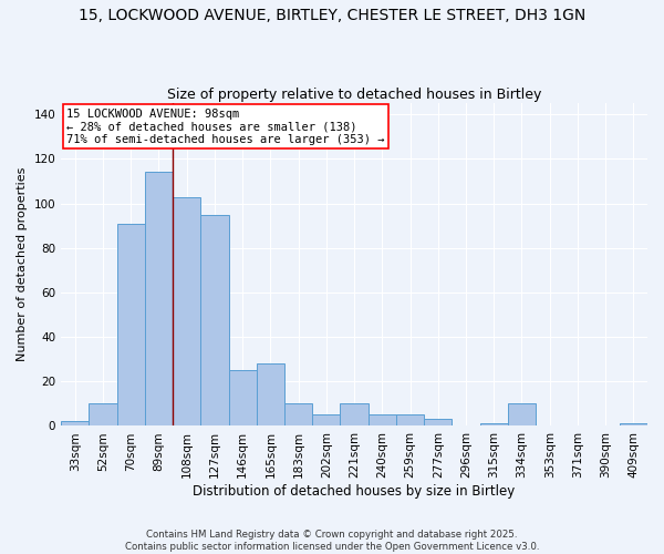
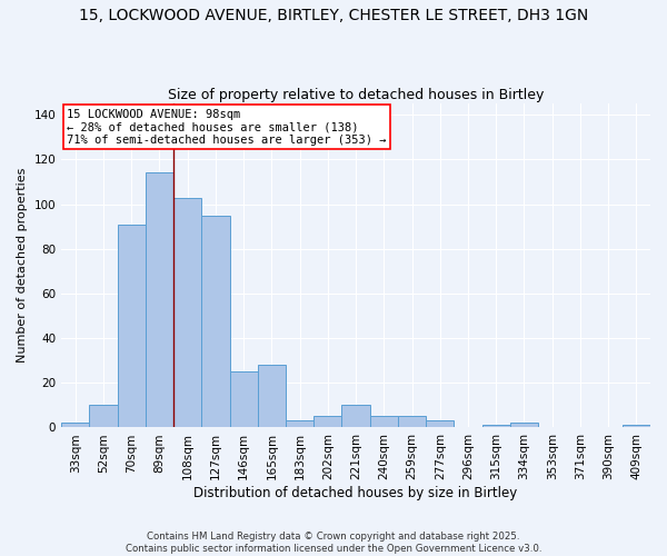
183sqm: 10 -> 3
334sqm: 10 -> 2
